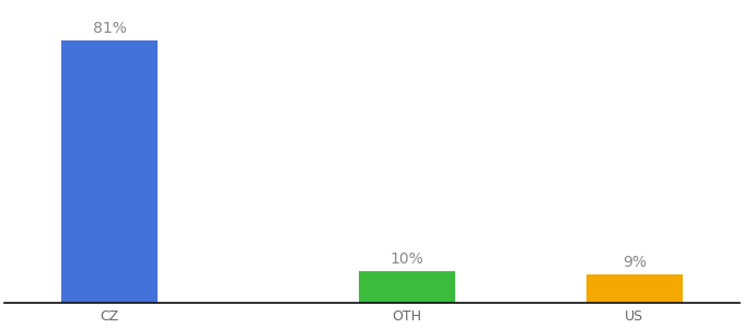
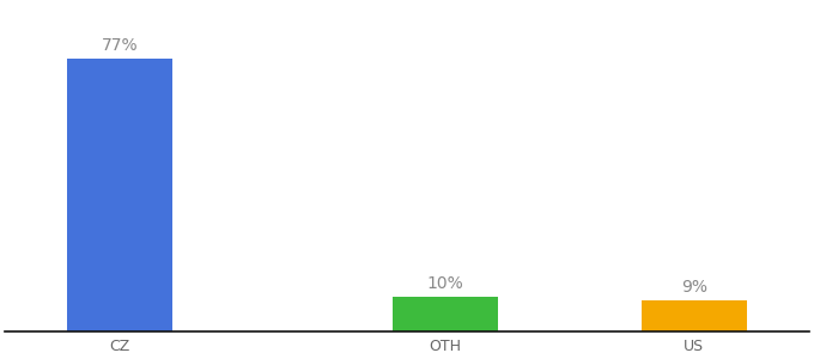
CZ: 81% -> 77%
